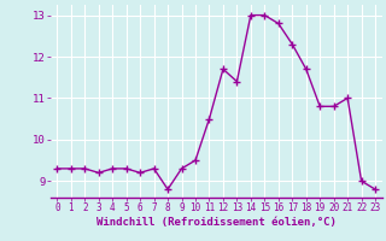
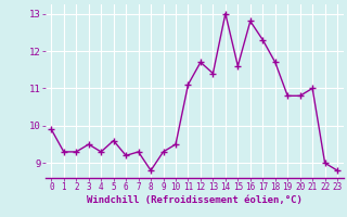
0: 9.3 -> 9.9
3: 9.2 -> 9.5
5: 9.3 -> 9.6
11: 10.5 -> 11.1
15: 13.0 -> 11.6
